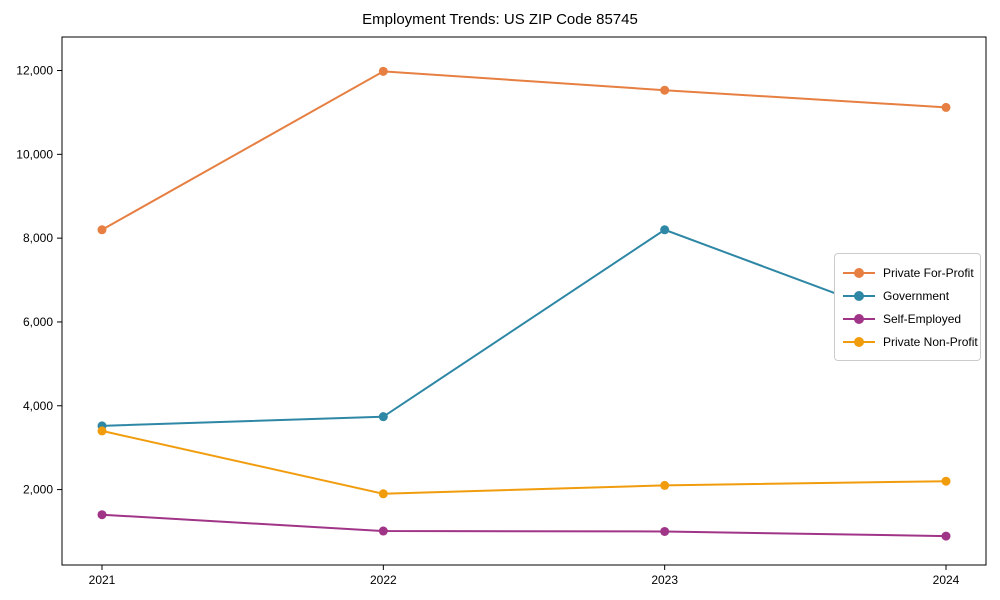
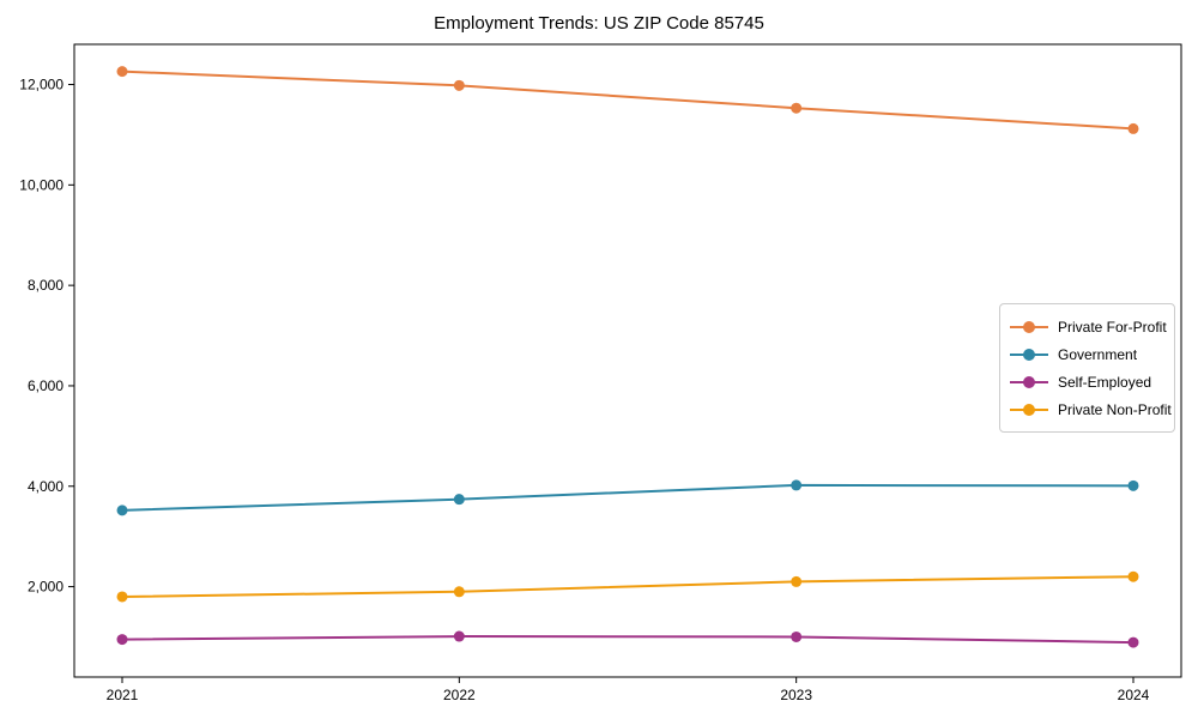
Private For-Profit/2021: 8200 -> 12300
Self-Employed/2021: 1400 -> 1000
Private Non-Profit/2021: 3400 -> 1800
Government/2023: 8200 -> 4000
Government/2024: 5700 -> 4000
